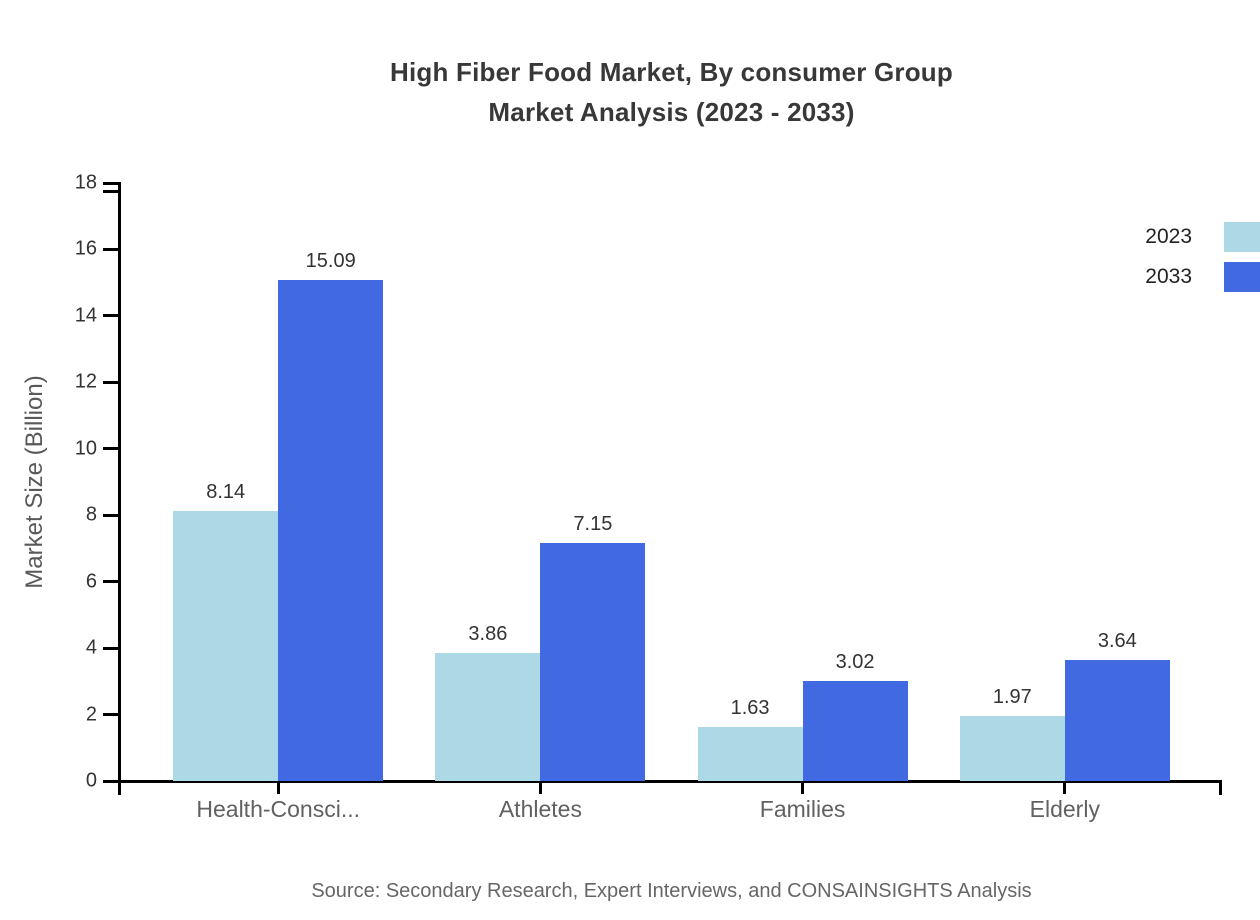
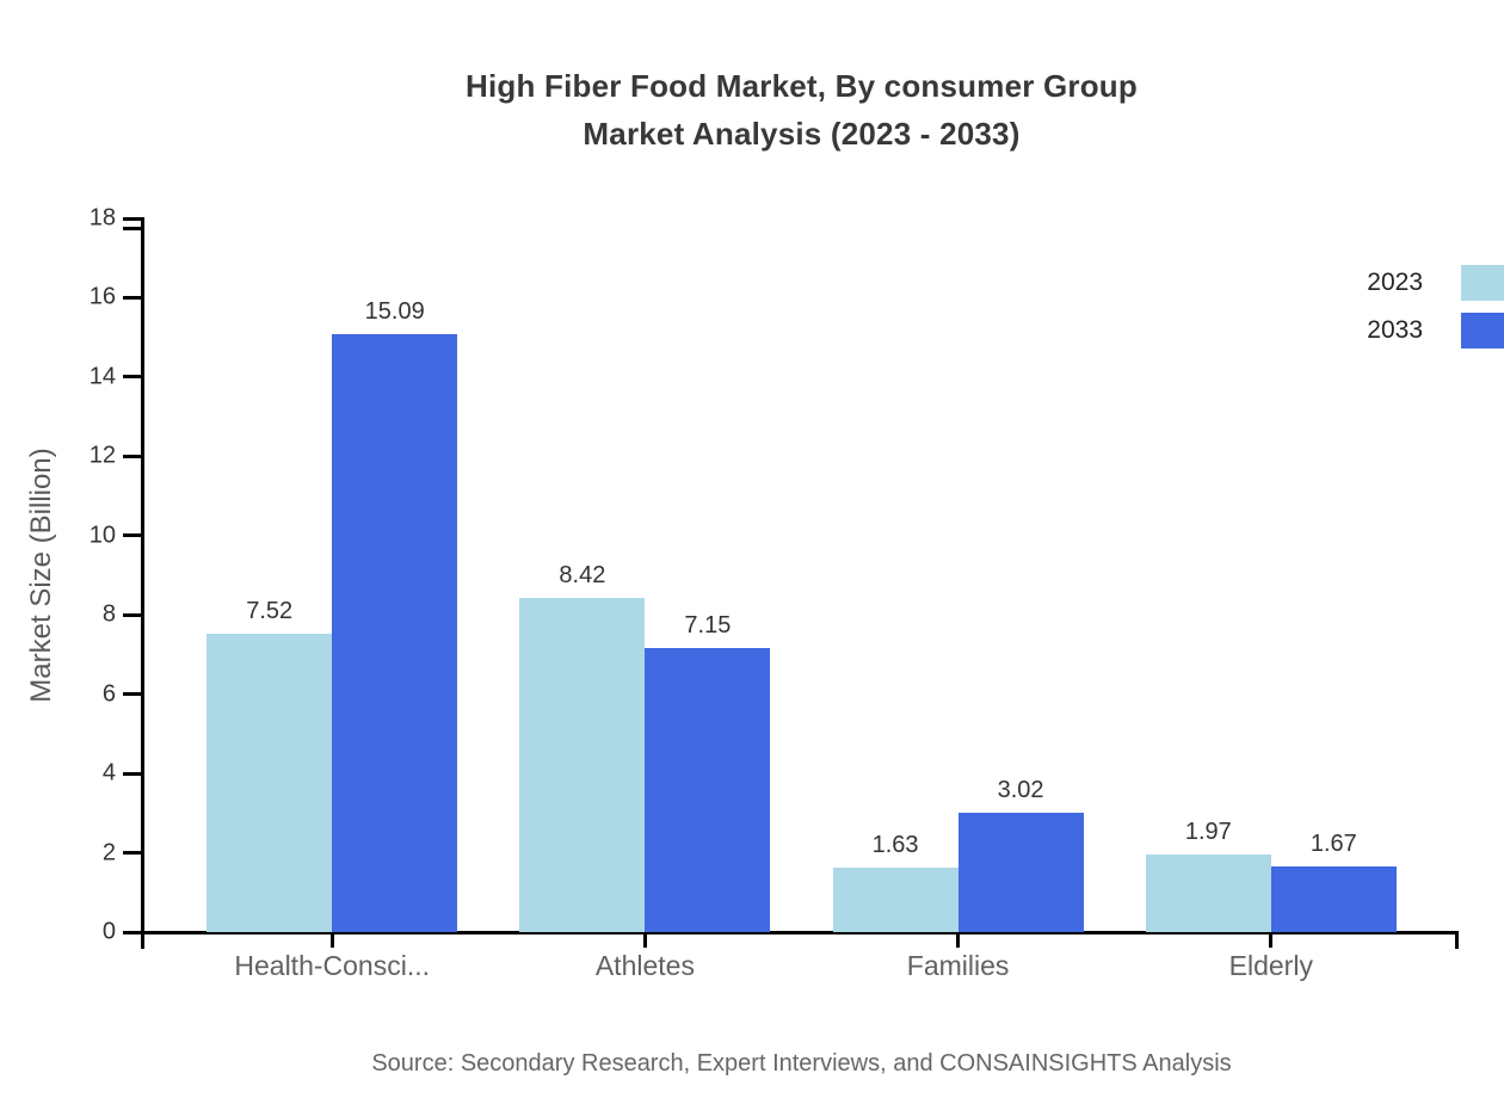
2023/Health-Consci...: 8.14 -> 7.52
2023/Athletes: 3.86 -> 8.42
2033/Elderly: 3.64 -> 1.67
